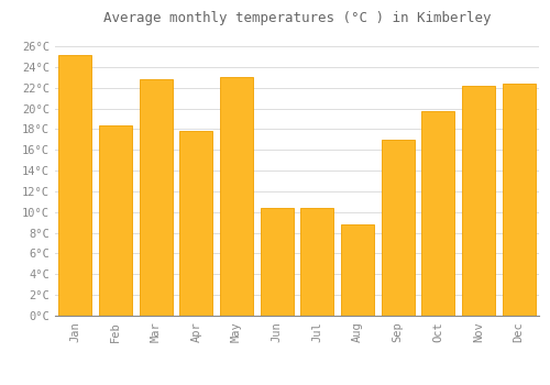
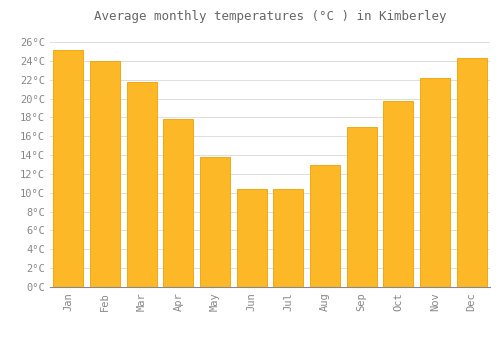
Feb: 18.4°C -> 24.0°C
Mar: 22.8°C -> 21.8°C
May: 23.0°C -> 13.8°C
Aug: 8.8°C -> 13.0°C
Dec: 22.4°C -> 24.3°C
